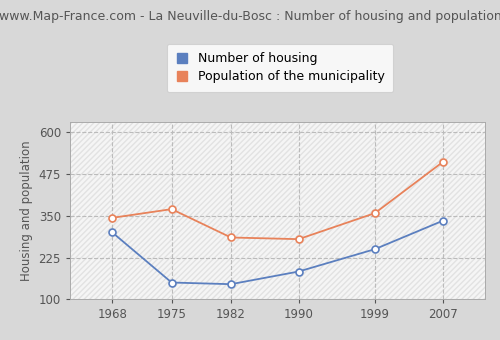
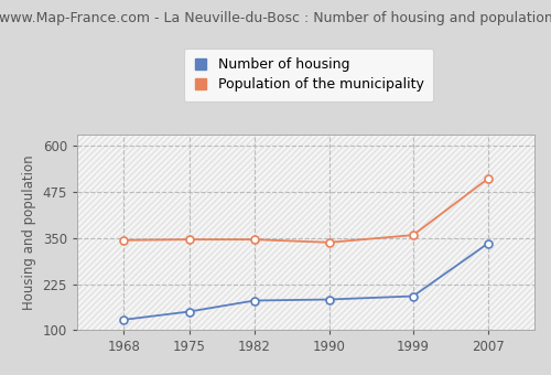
Number of housing/1968: 300 -> 128
Population of the municipality/1975: 370 -> 346
Number of housing/1982: 145 -> 180
Population of the municipality/1982: 285 -> 346
Population of the municipality/1990: 280 -> 338
Number of housing/1999: 250 -> 192
